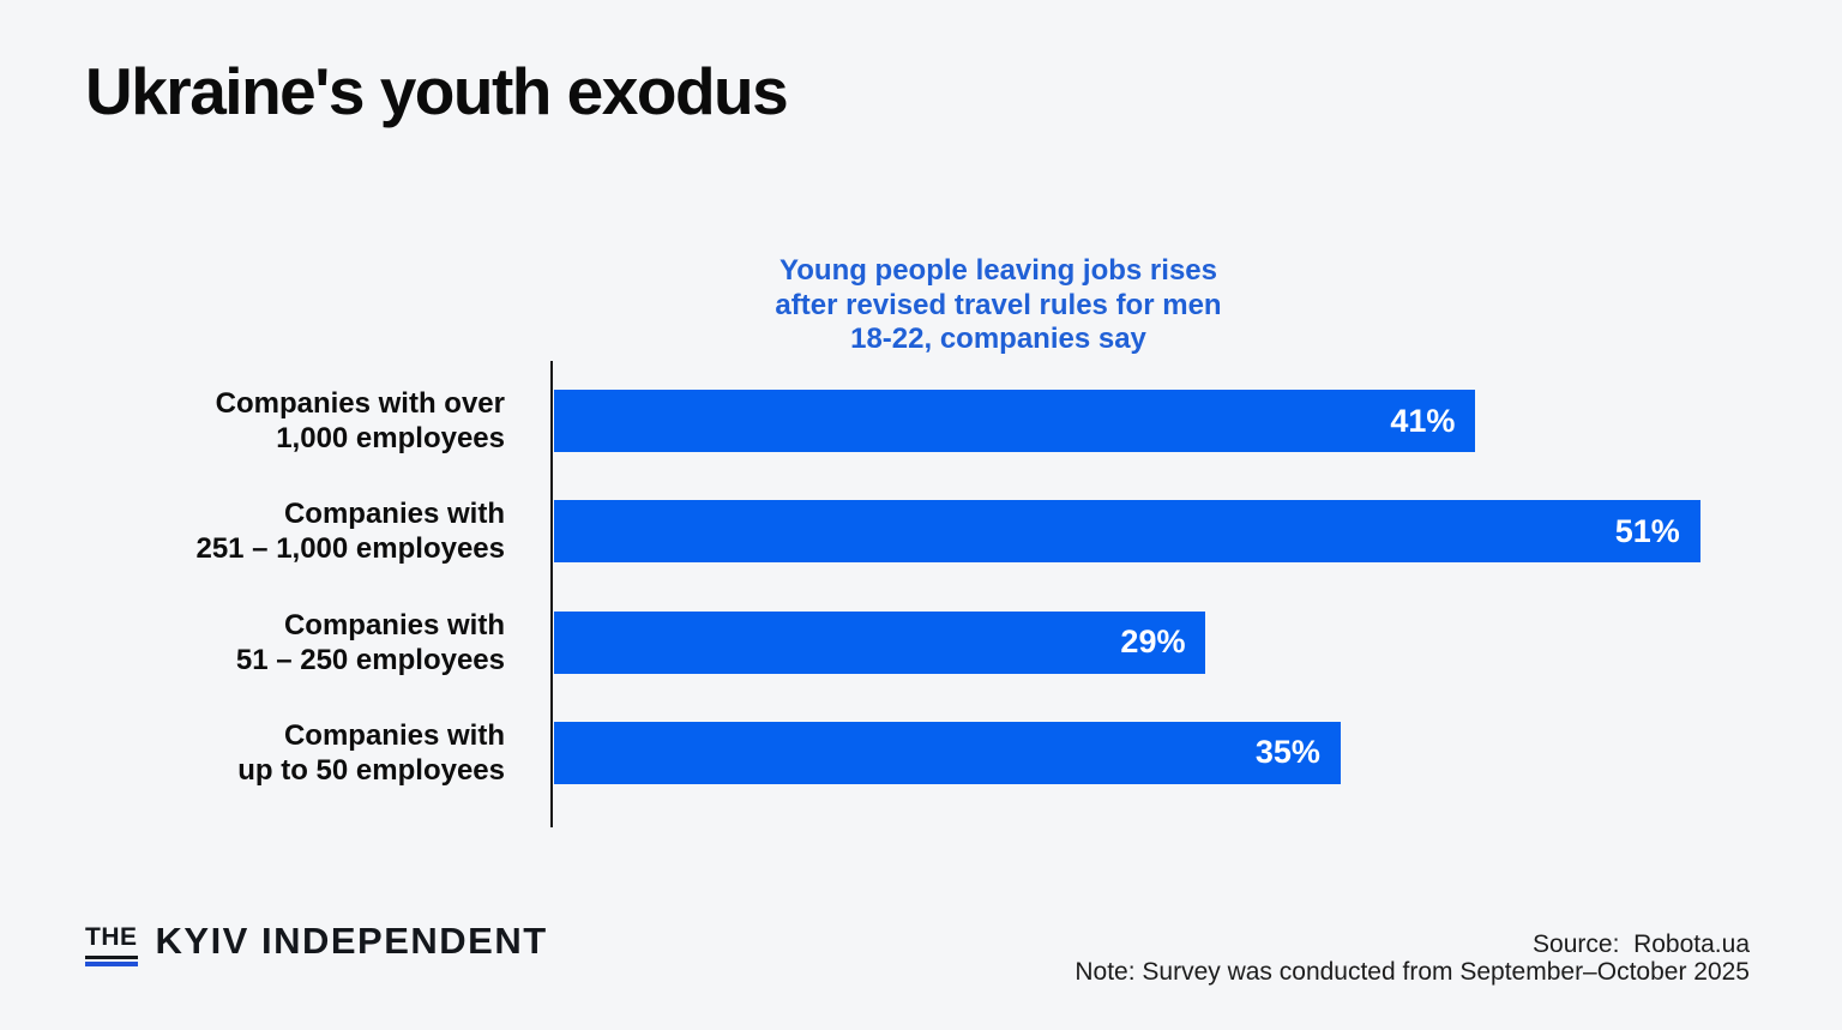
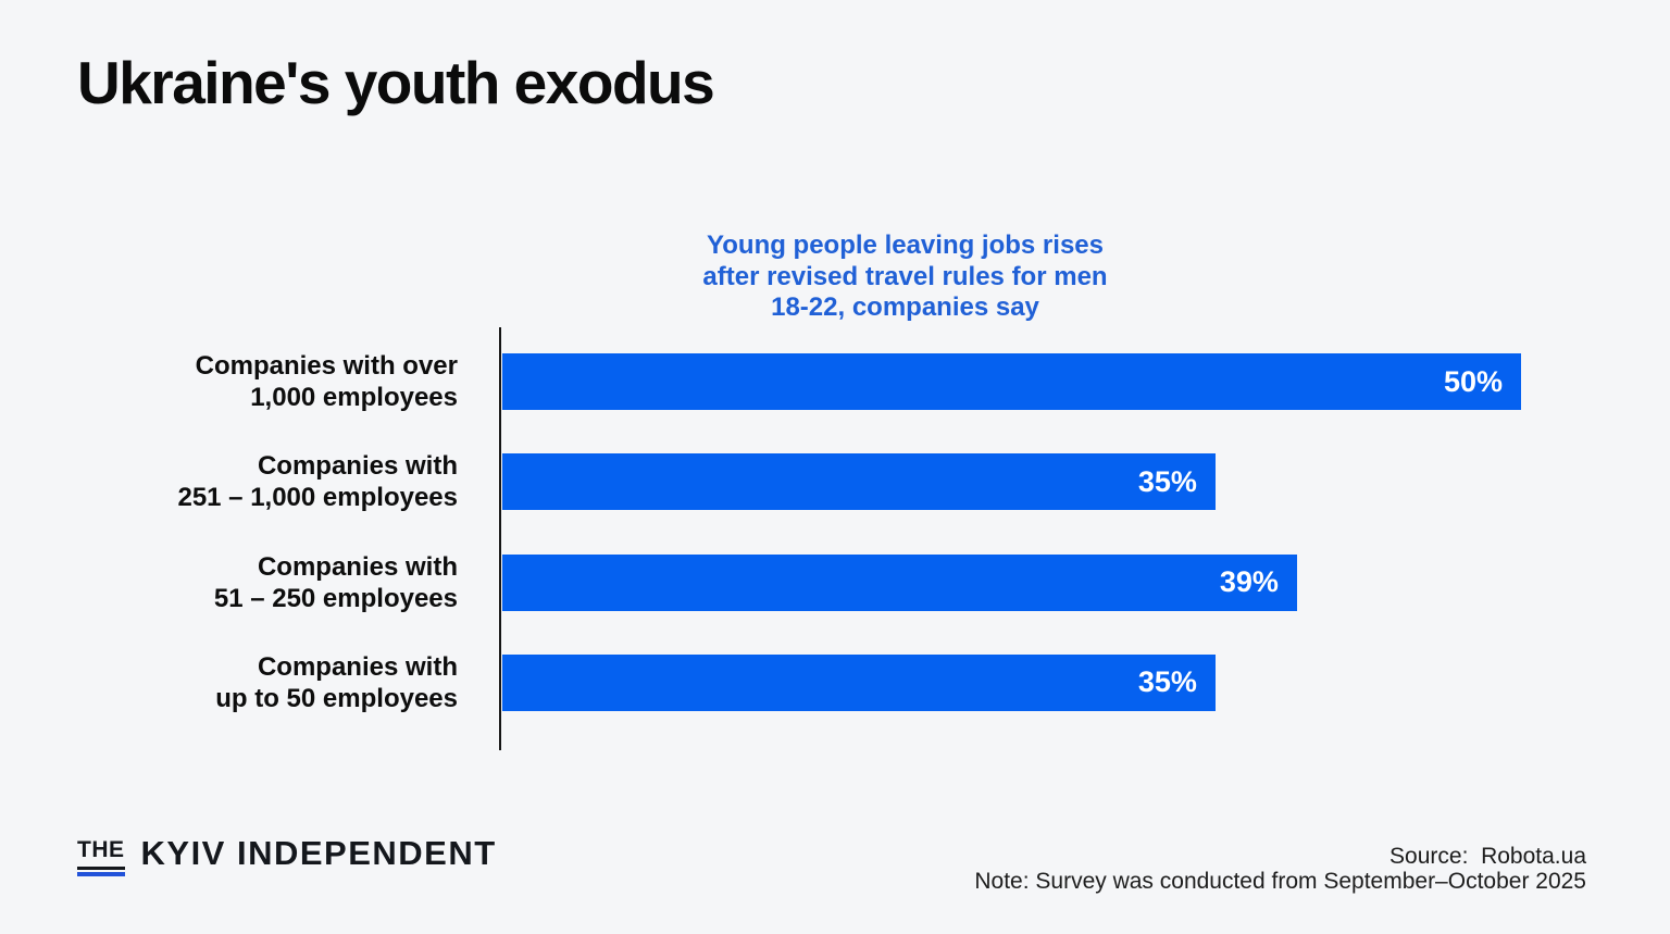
Companies with over 1,000 employees: 41% -> 50%
Companies with 251 – 1,000 employees: 51% -> 35%
Companies with 51 – 250 employees: 29% -> 39%
